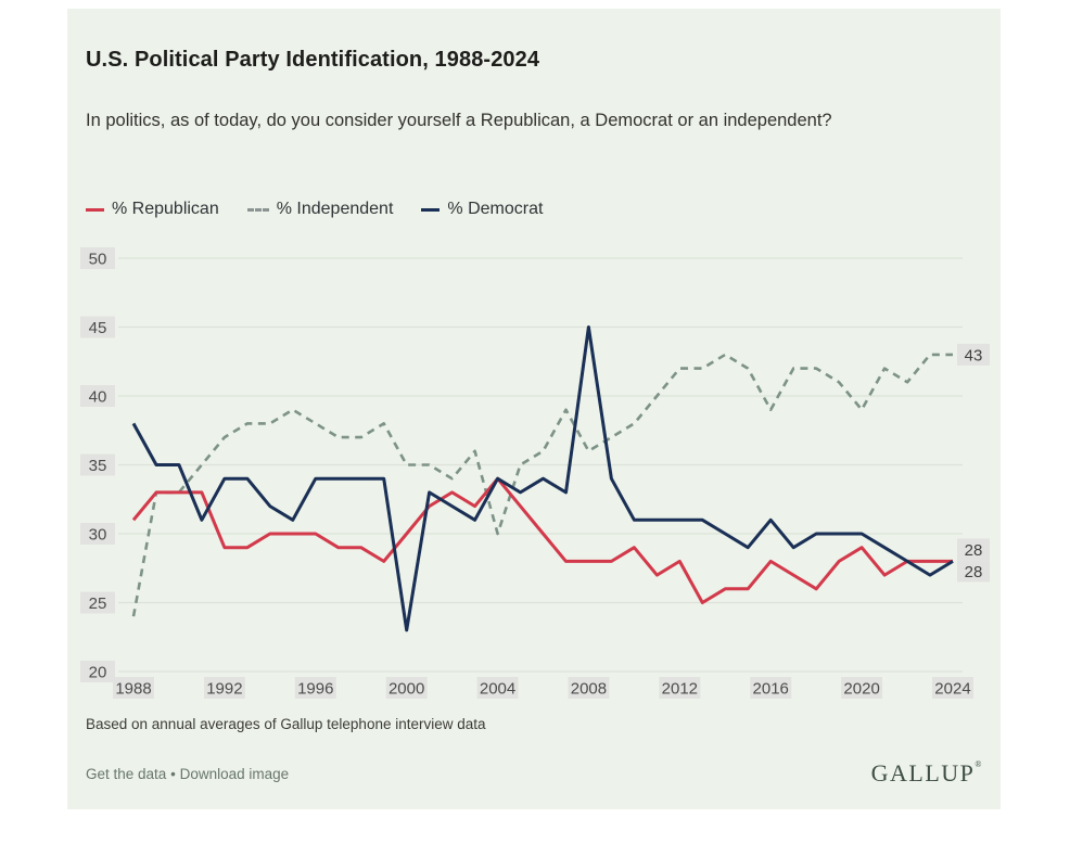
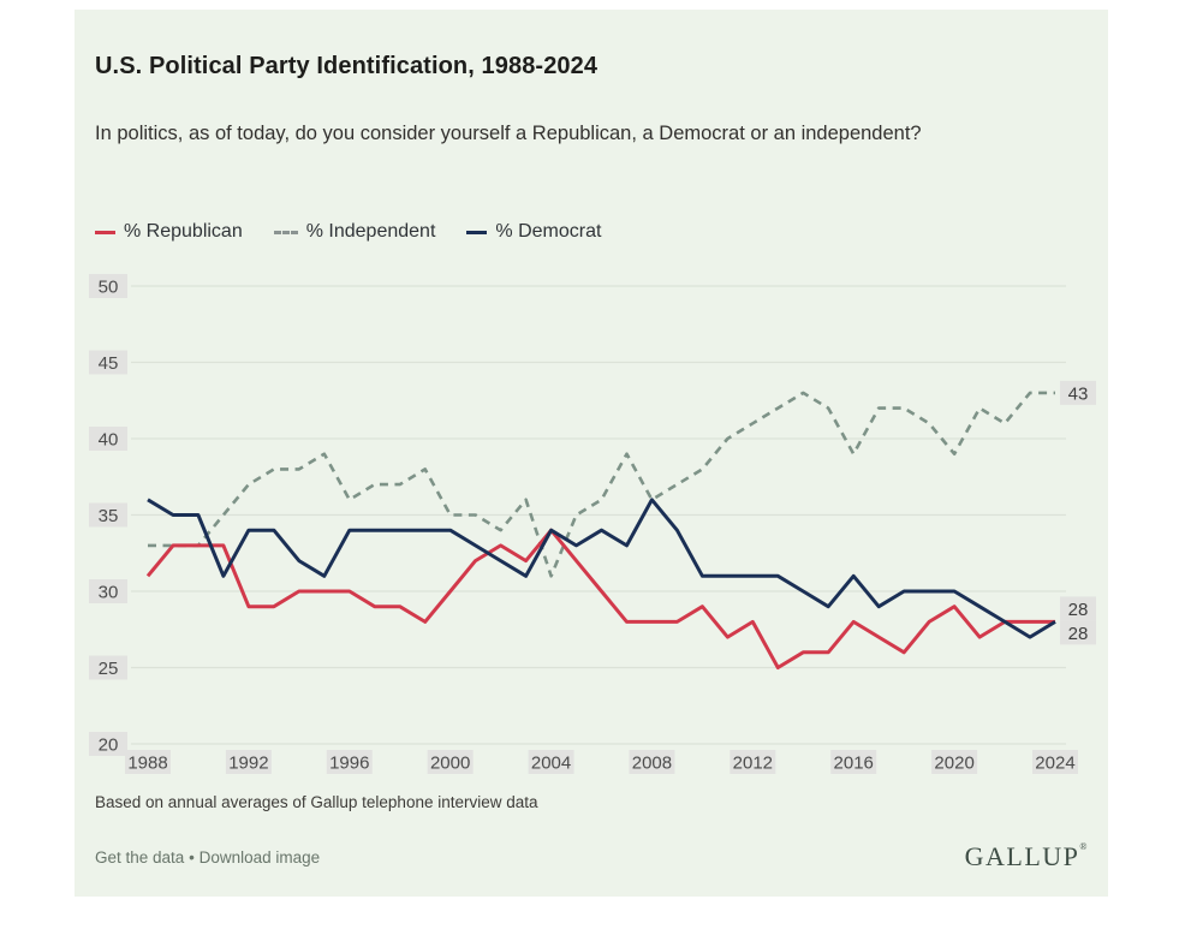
% Independent/1988: 24 -> 33
% Democrat/1988: 38 -> 36
% Independent/1996: 38 -> 36
% Democrat/2000: 23 -> 34
% Independent/2004: 30 -> 31
% Democrat/2008: 45 -> 36
% Independent/2012: 42 -> 41
